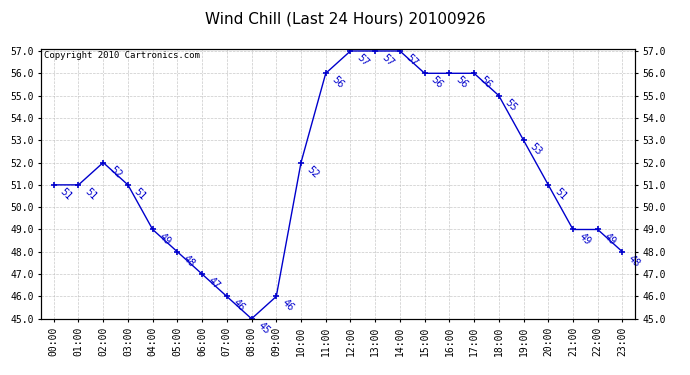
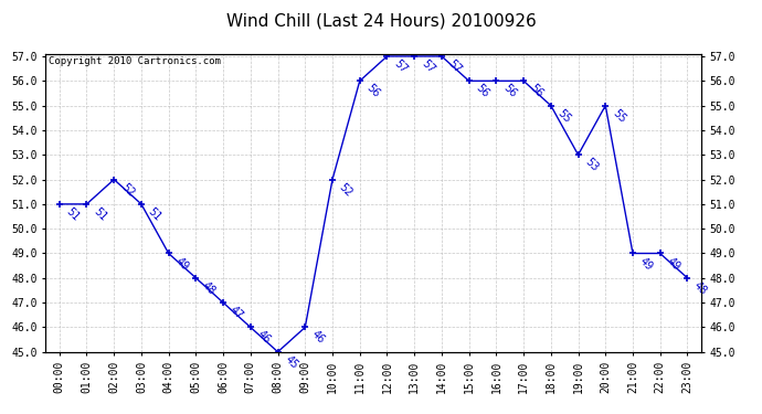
20:00: 51 -> 55
